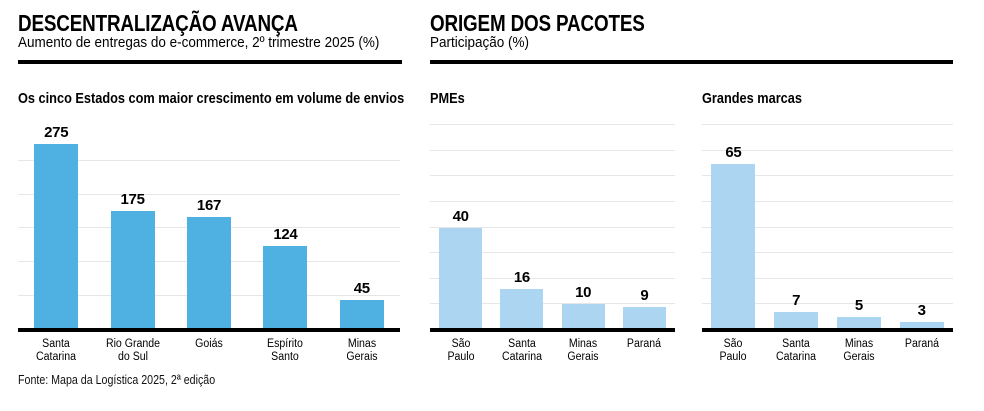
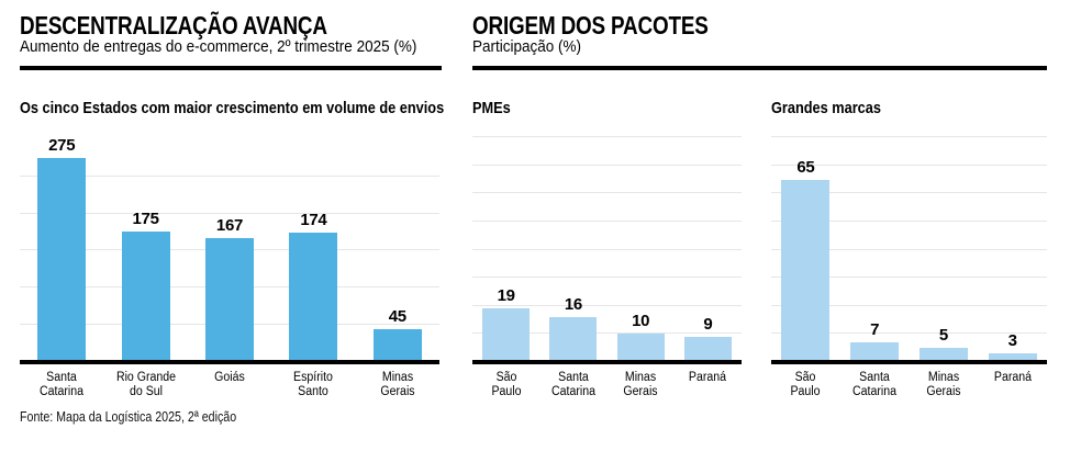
Os cinco Estados com maior crescimento em volume de envios/Espírito Santo: 124 -> 174
PMEs/São Paulo: 40 -> 19
